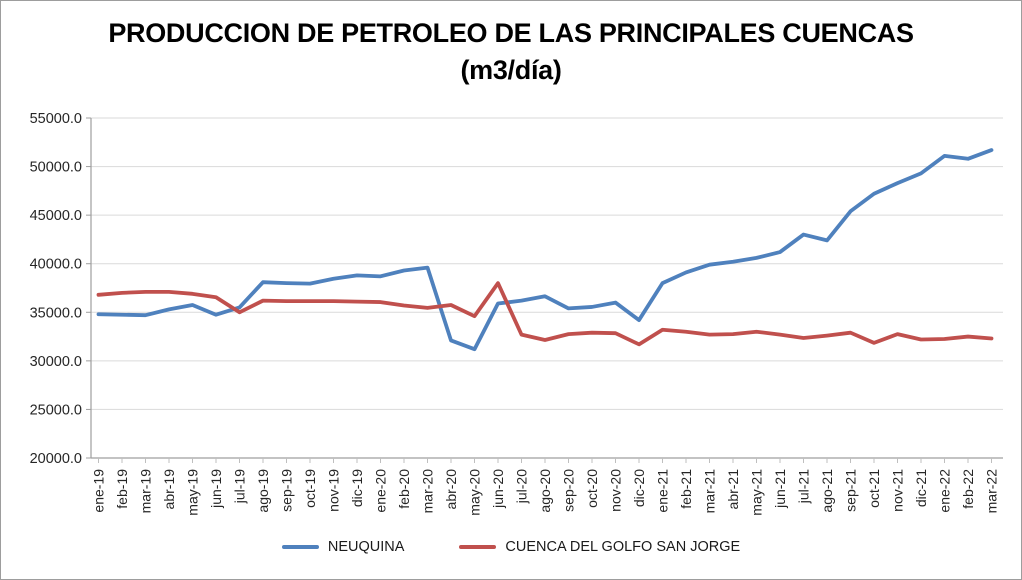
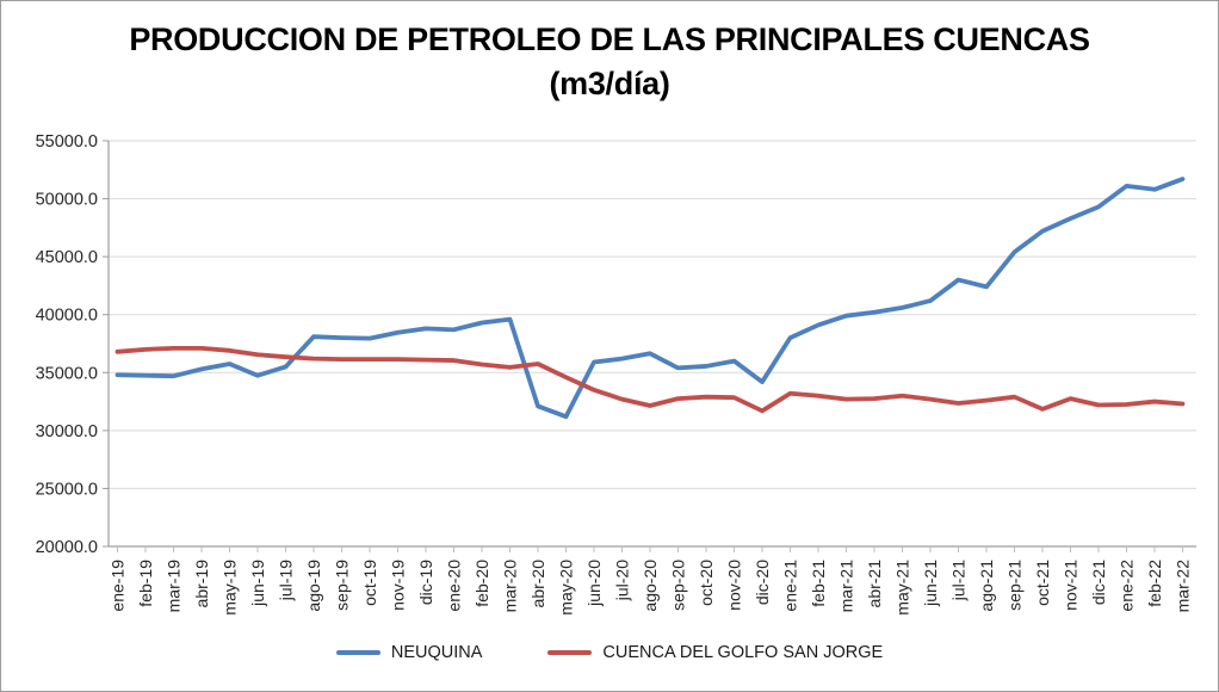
CUENCA DEL GOLFO SAN JORGE/jul-19: 35000 -> 36000
CUENCA DEL GOLFO SAN JORGE/jun-20: 38000 -> 34000
